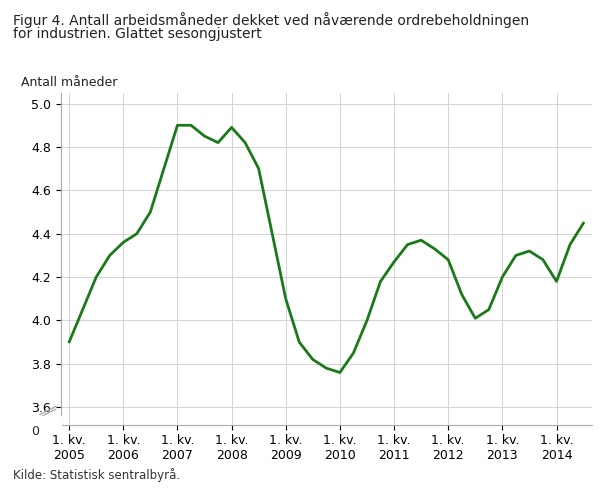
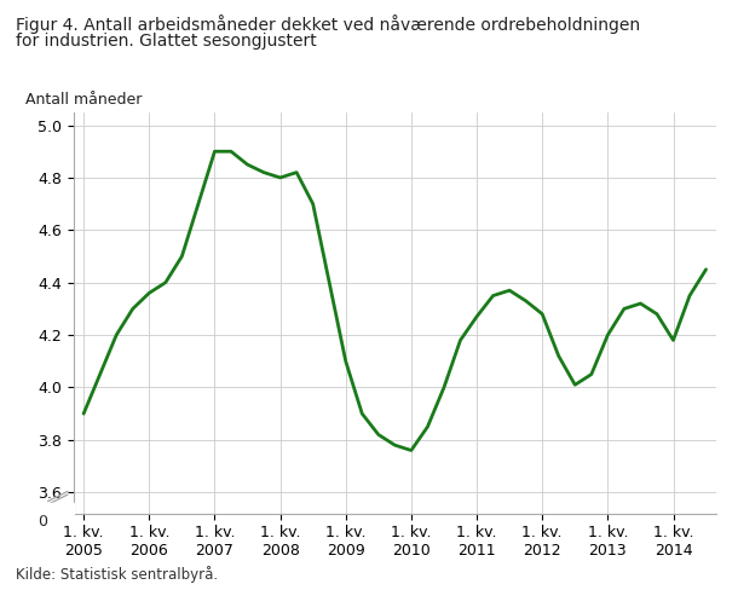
1. kv. 2008: 4.89 -> 4.80
